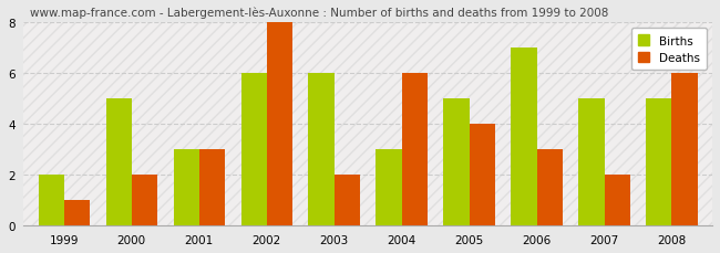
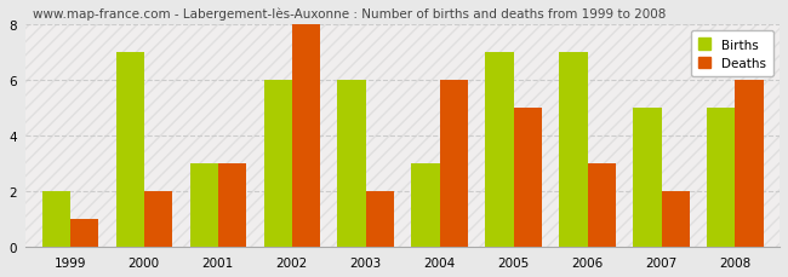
Births/2000: 5 -> 7
Births/2005: 5 -> 7
Deaths/2005: 4 -> 5
